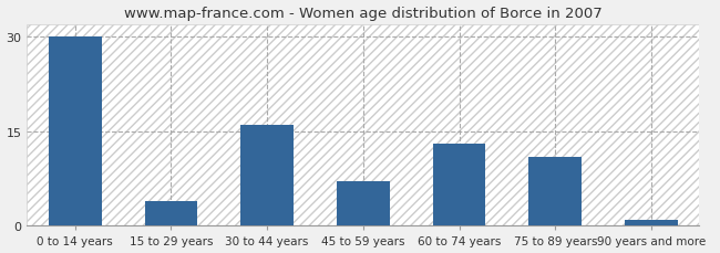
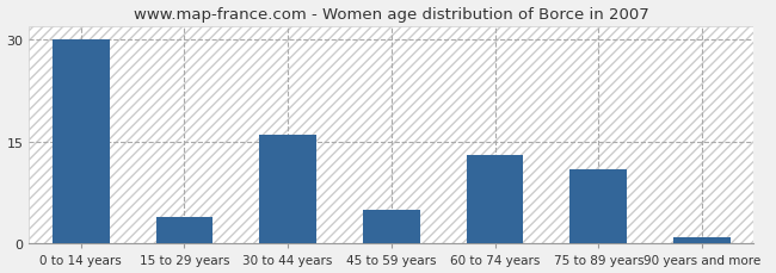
45 to 59 years: 7 -> 5
